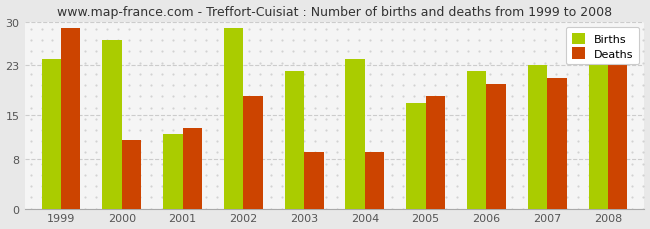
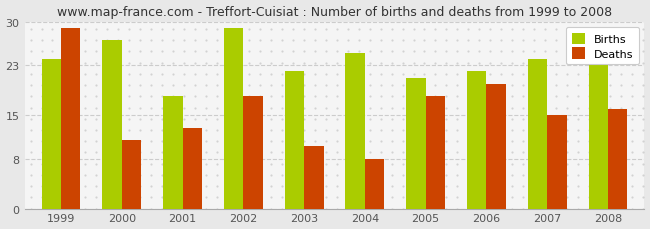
Births/2001: 12 -> 18
Deaths/2003: 9 -> 10
Births/2004: 24 -> 25
Deaths/2004: 9 -> 8
Births/2005: 17 -> 21
Births/2007: 23 -> 24
Deaths/2007: 21 -> 15
Deaths/2008: 23 -> 16
